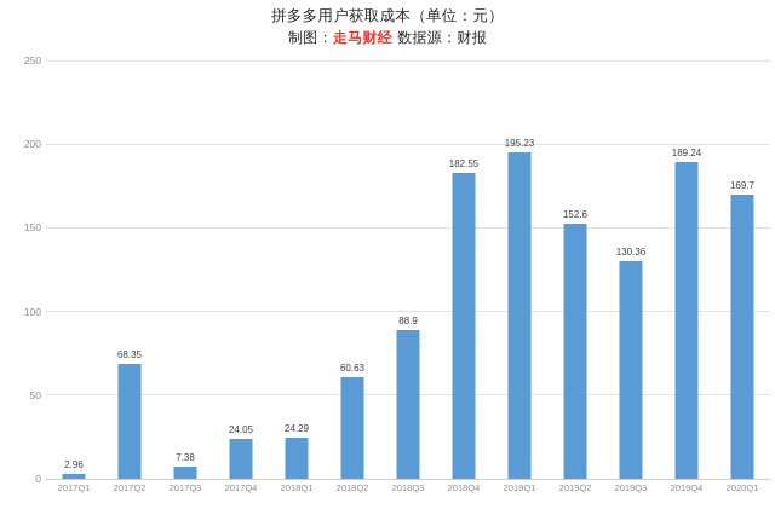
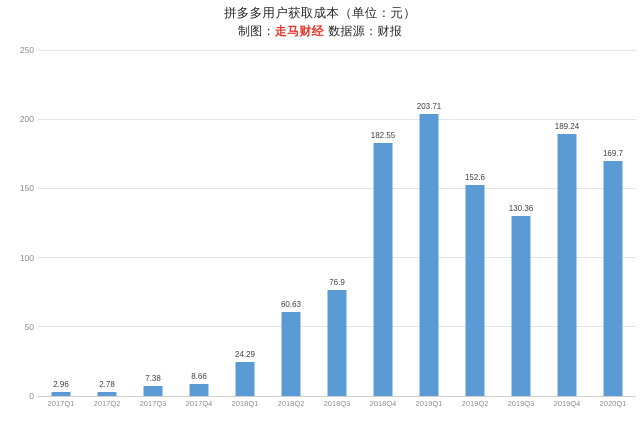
2017Q2: 68.35 -> 2.78
2017Q4: 24.05 -> 8.66
2018Q3: 88.9 -> 76.9
2019Q1: 195.23 -> 203.71
